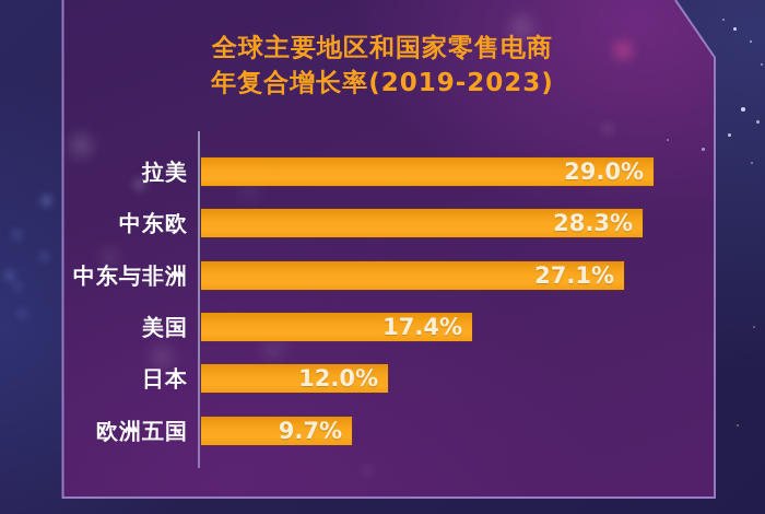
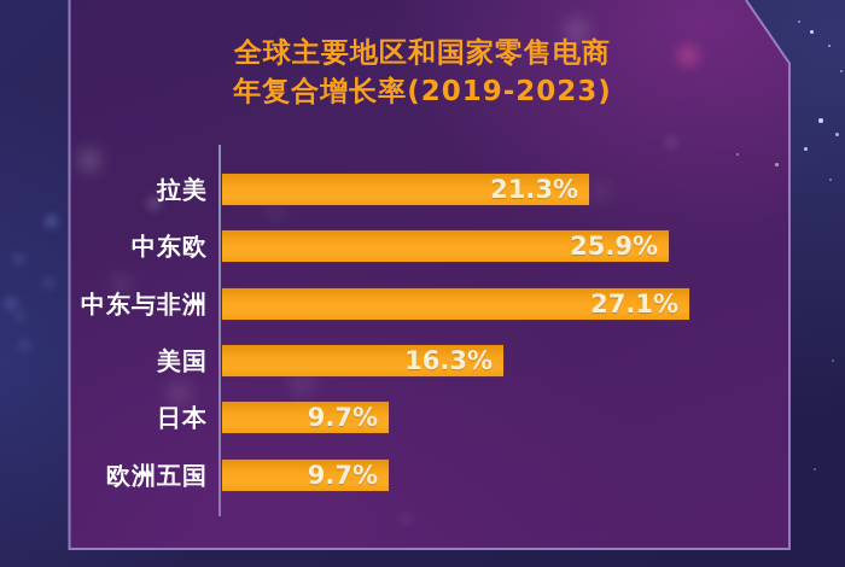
拉美: 29.0% -> 21.3%
中东欧: 28.3% -> 25.9%
美国: 17.4% -> 16.3%
日本: 12.0% -> 9.7%
